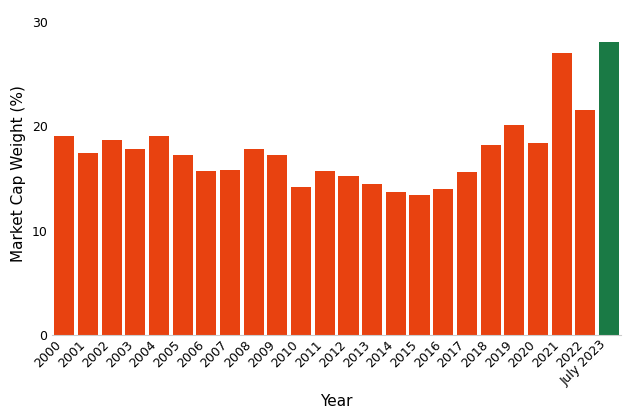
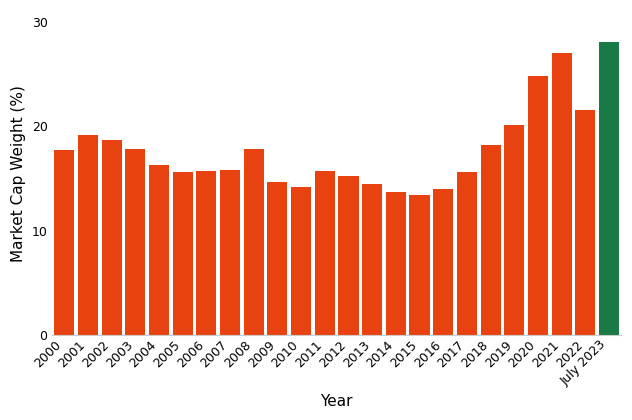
2000: 19.1 -> 17.7
2001: 17.4 -> 19.2
2004: 19.1 -> 16.3
2005: 17.2 -> 15.6
2009: 17.2 -> 14.7
2020: 18.4 -> 24.8
